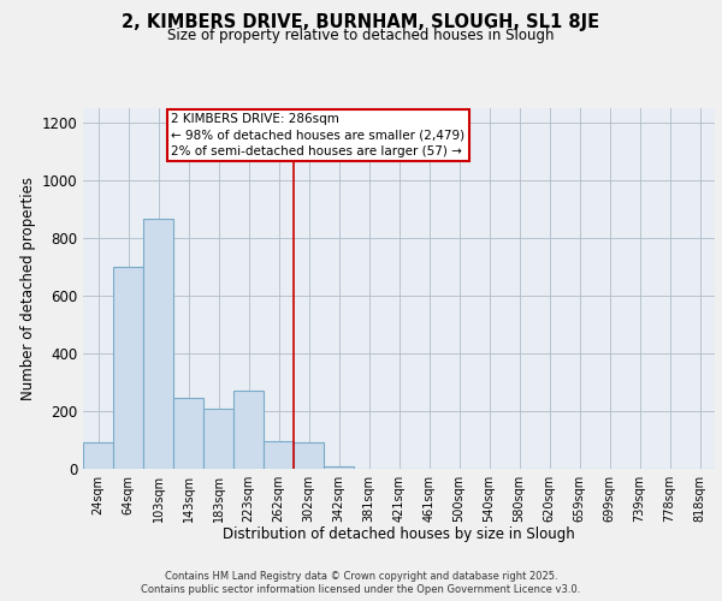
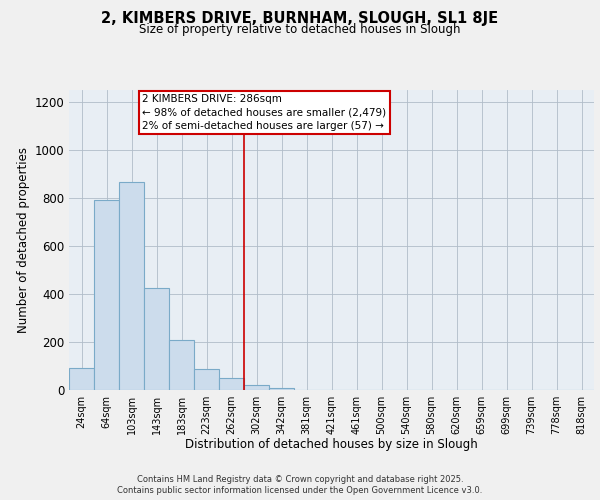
64sqm: 700 -> 790
143sqm: 245 -> 425
223sqm: 270 -> 88
262sqm: 95 -> 52
302sqm: 90 -> 20
